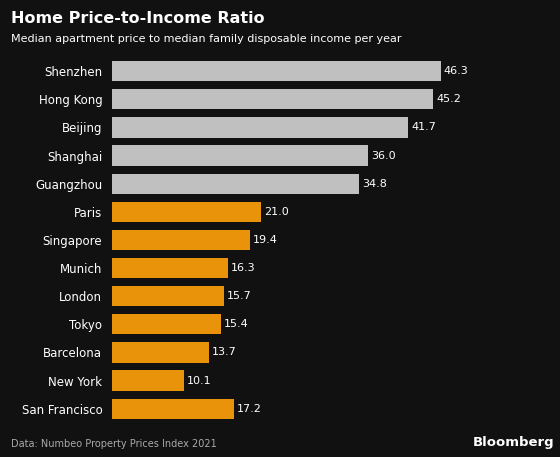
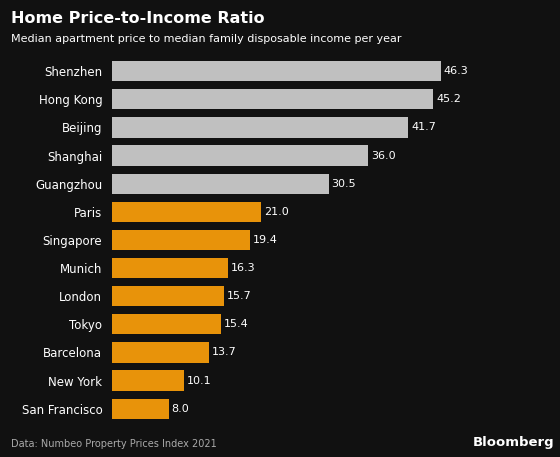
Guangzhou: 34.8 -> 30.5
San Francisco: 17.2 -> 8.0
